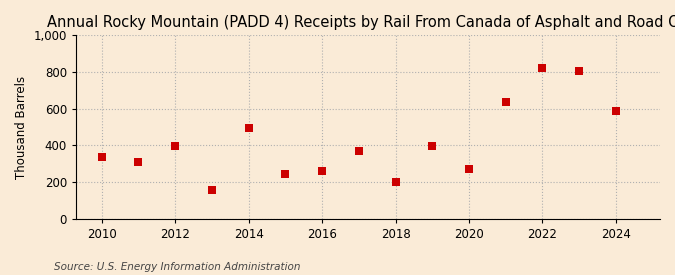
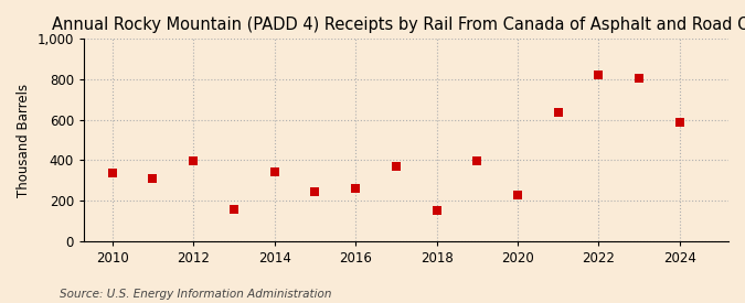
2014: 500 -> 340
2018: 200 -> 150
2020: 270 -> 230
